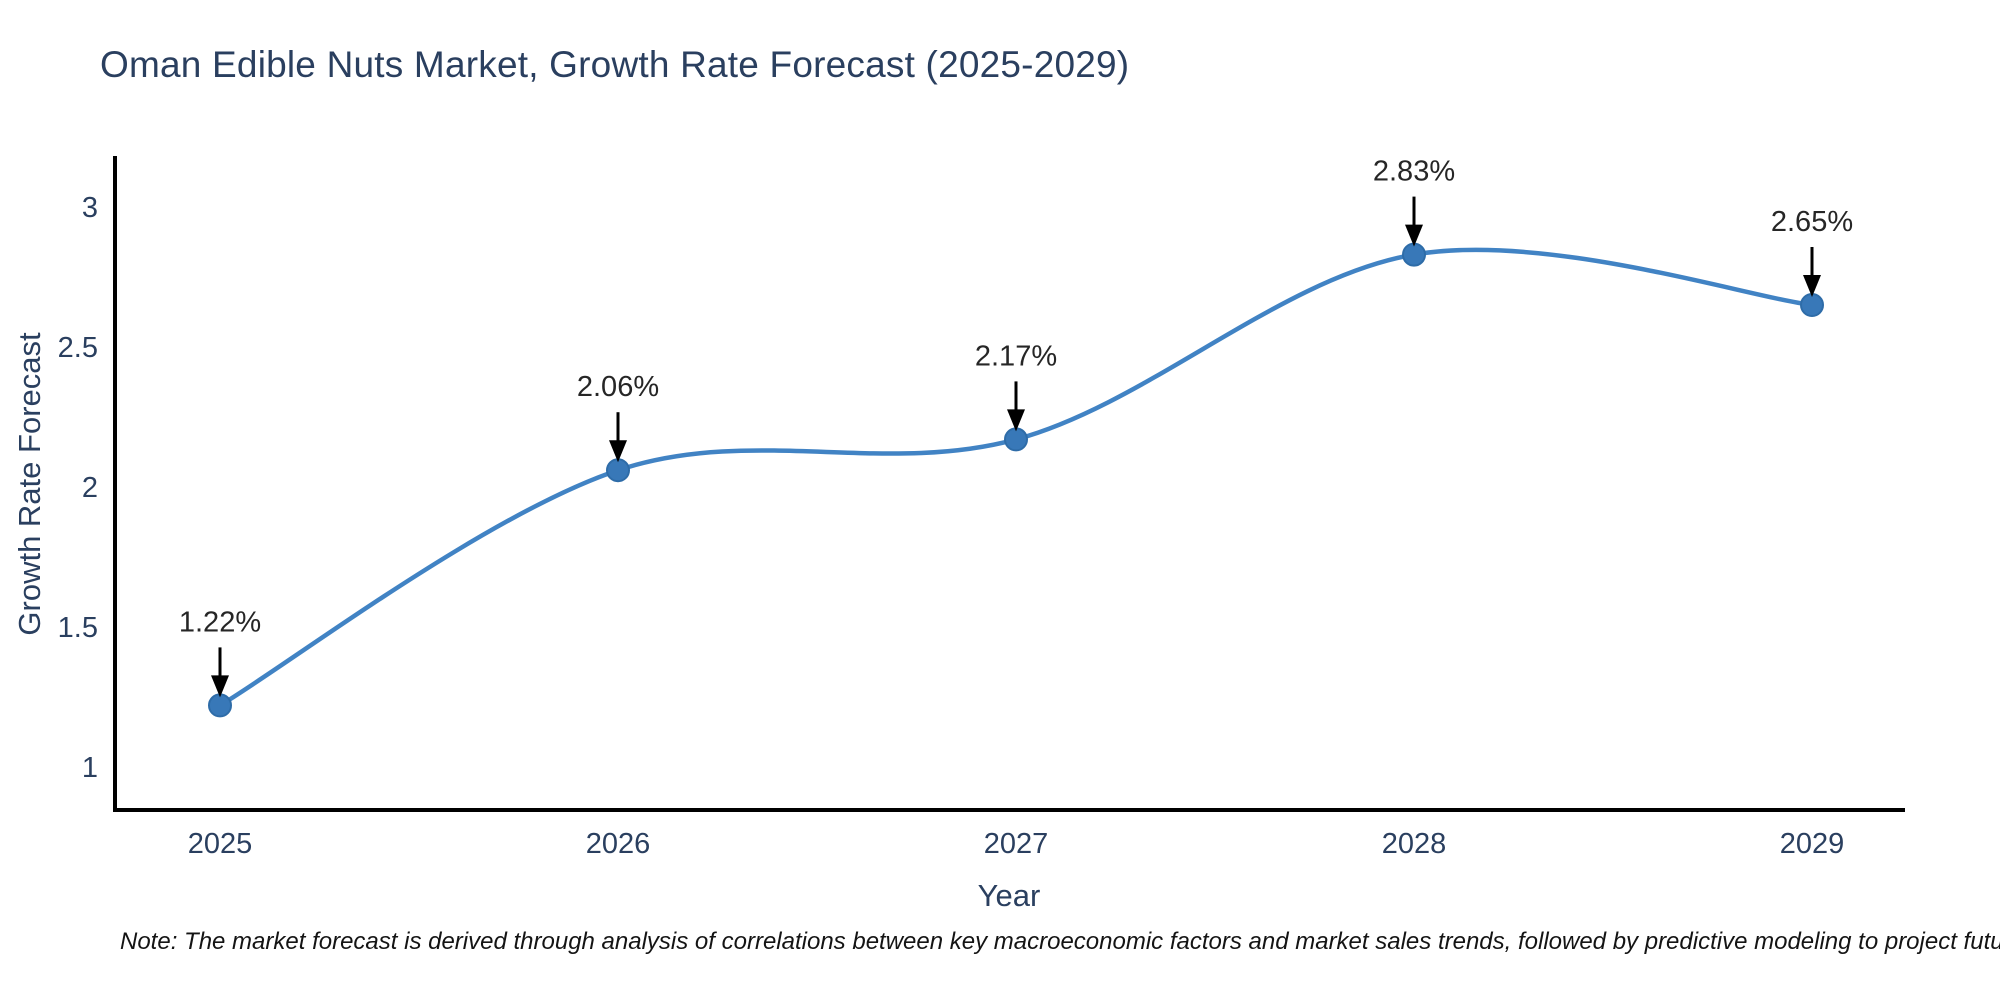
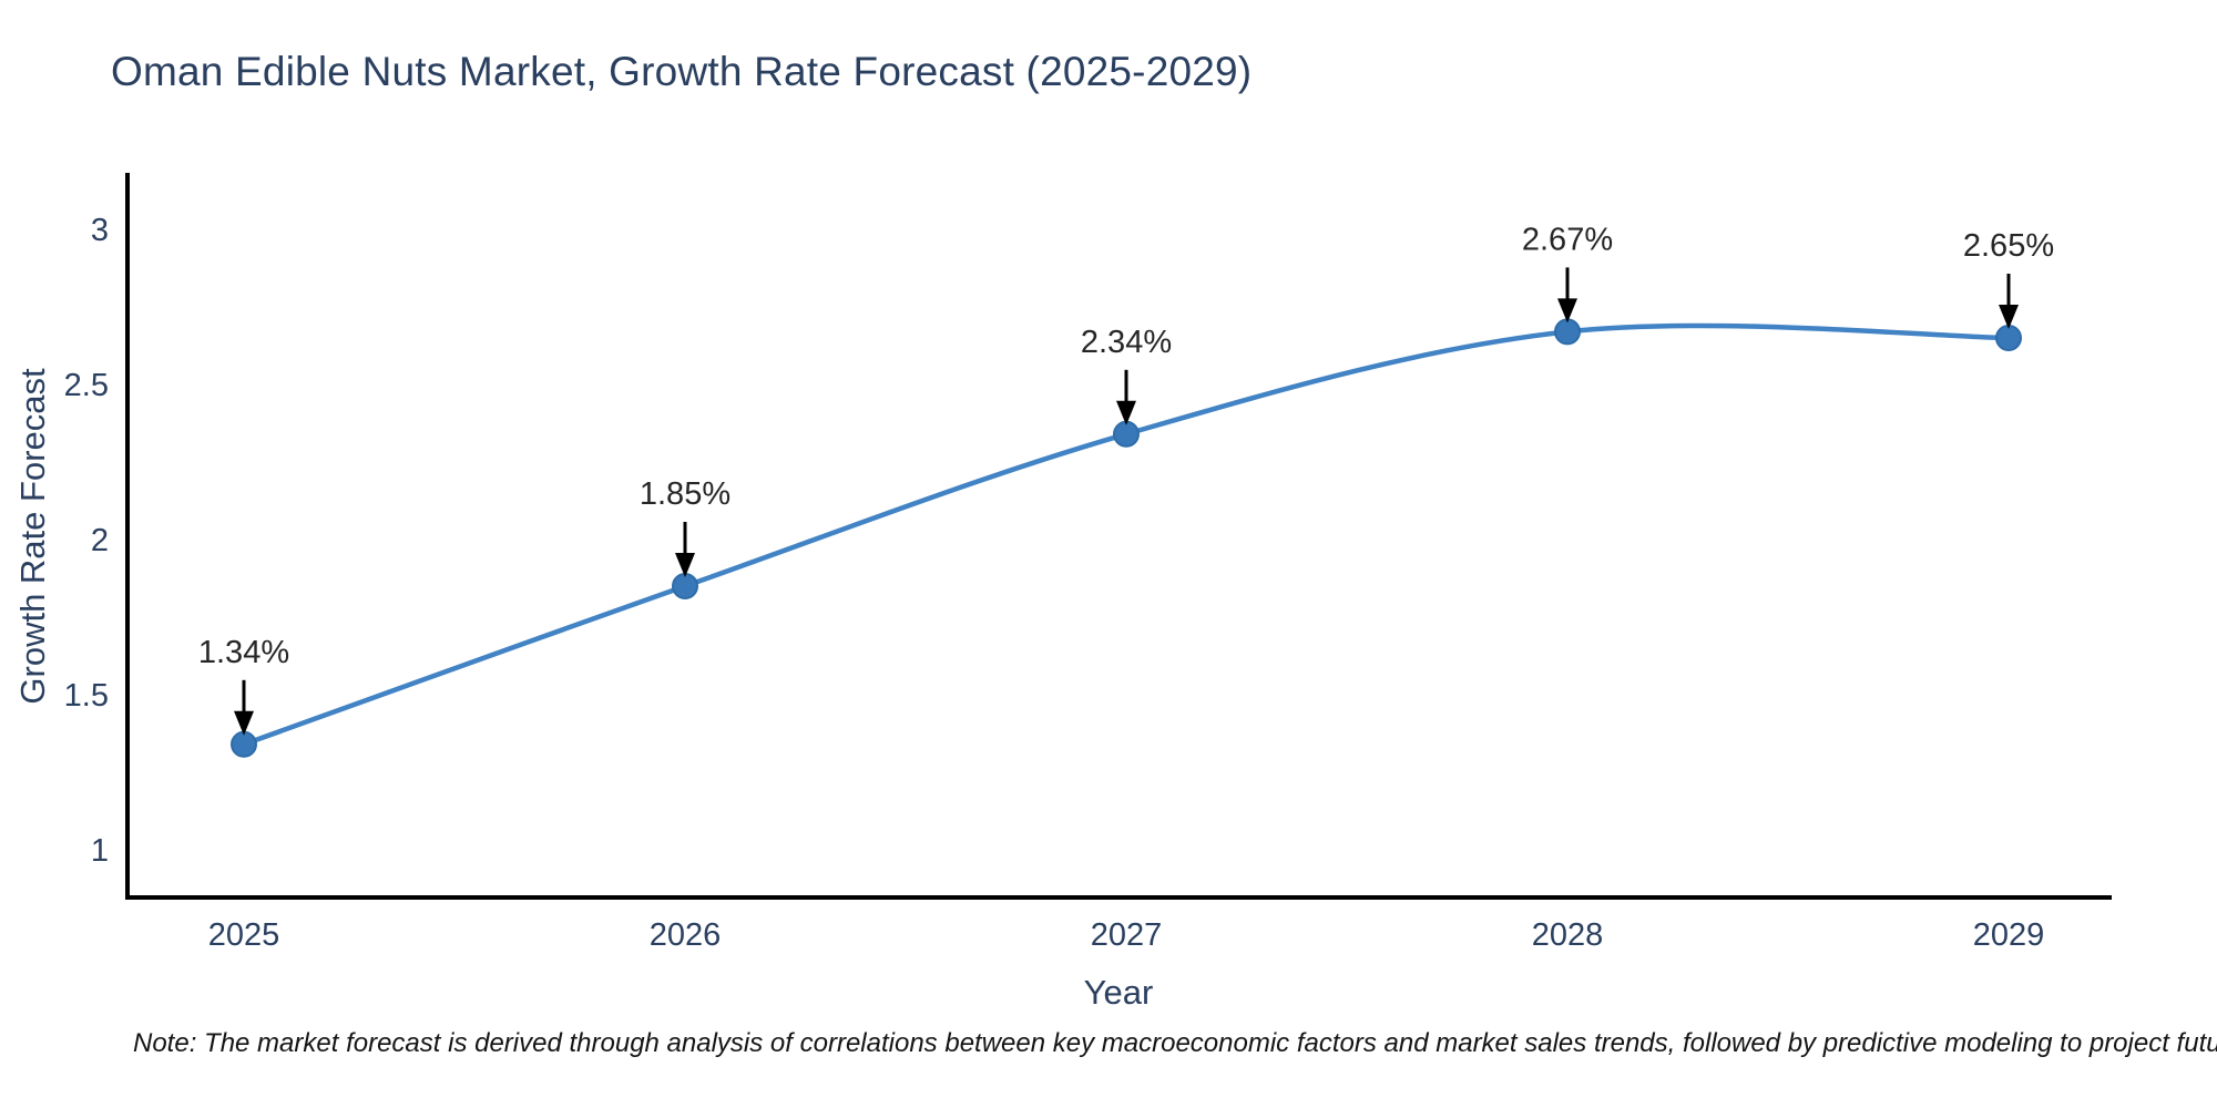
2025: 1.22% -> 1.34%
2026: 2.06% -> 1.85%
2027: 2.17% -> 2.34%
2028: 2.83% -> 2.67%
